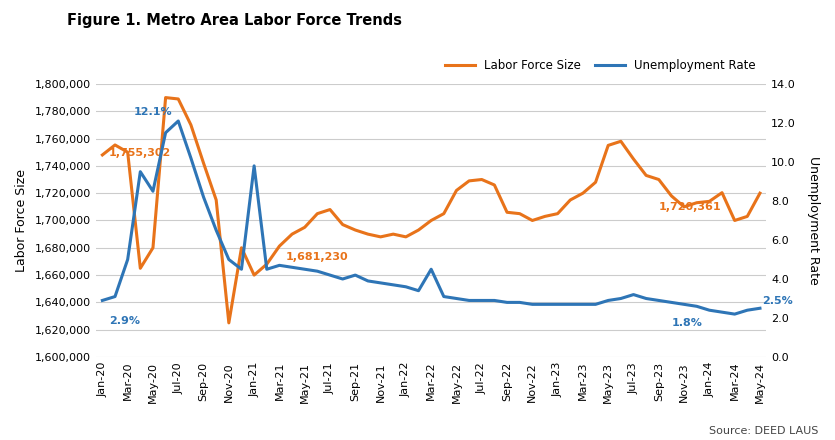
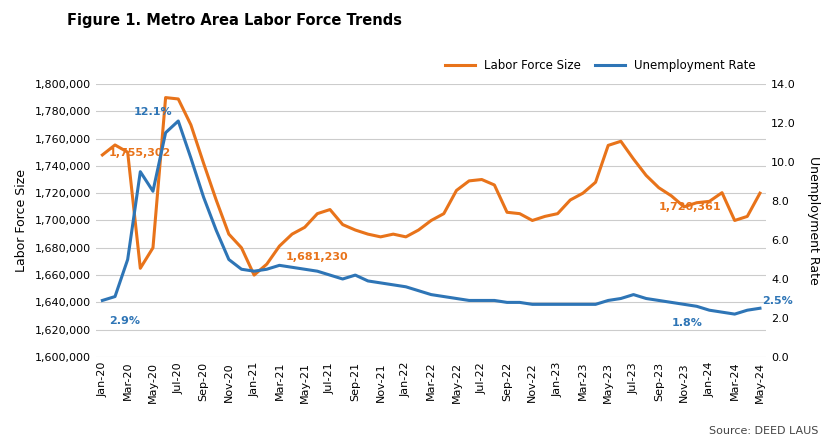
Labor Force Size/Nov-20: 1,625,000 -> 1,690,000
Unemployment Rate/Jan-21: 9.8 -> 4.4
Unemployment Rate/Mar-22: 4.5 -> 3.2
Labor Force Size/Sep-23: 1,730,000 -> 1,724,000
